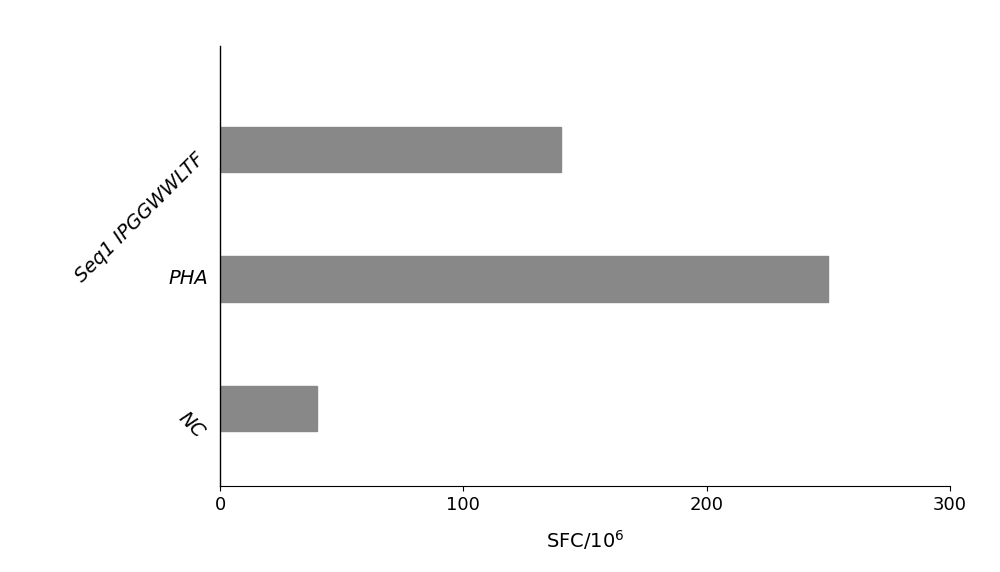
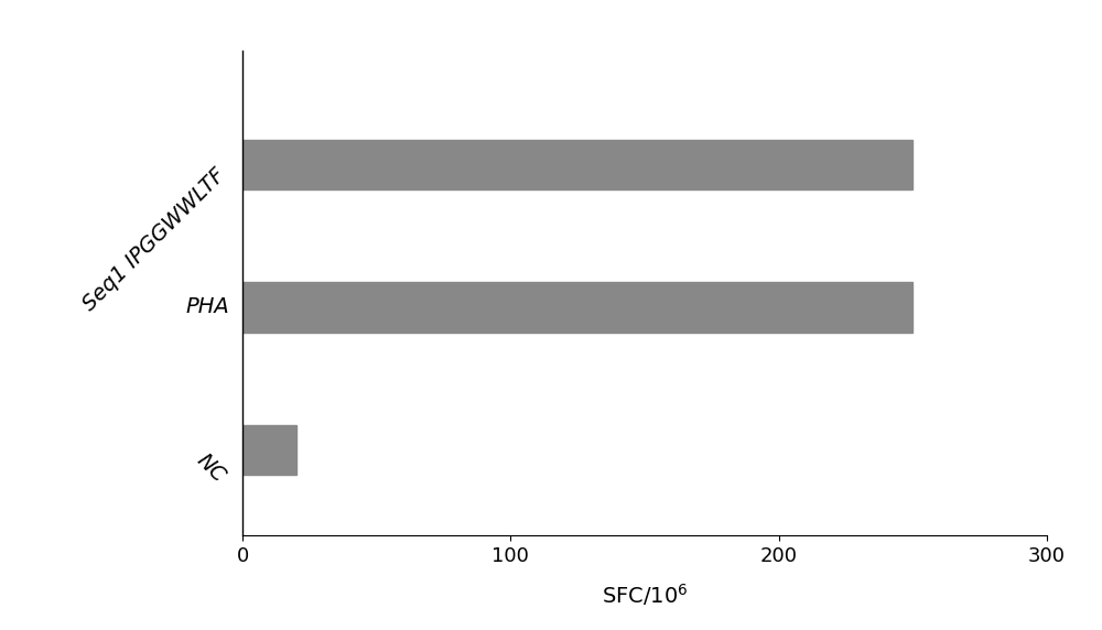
Seq1 IPGGWWLTF: 140 -> 250
NC: 40 -> 20
